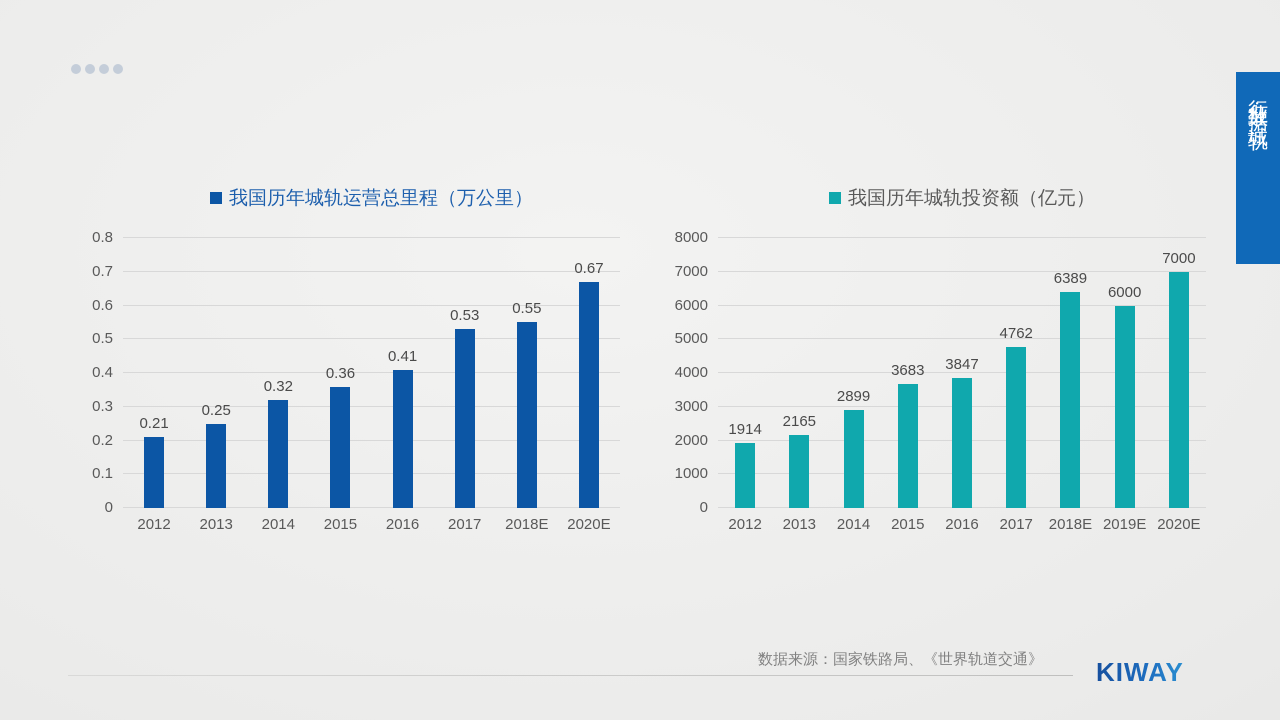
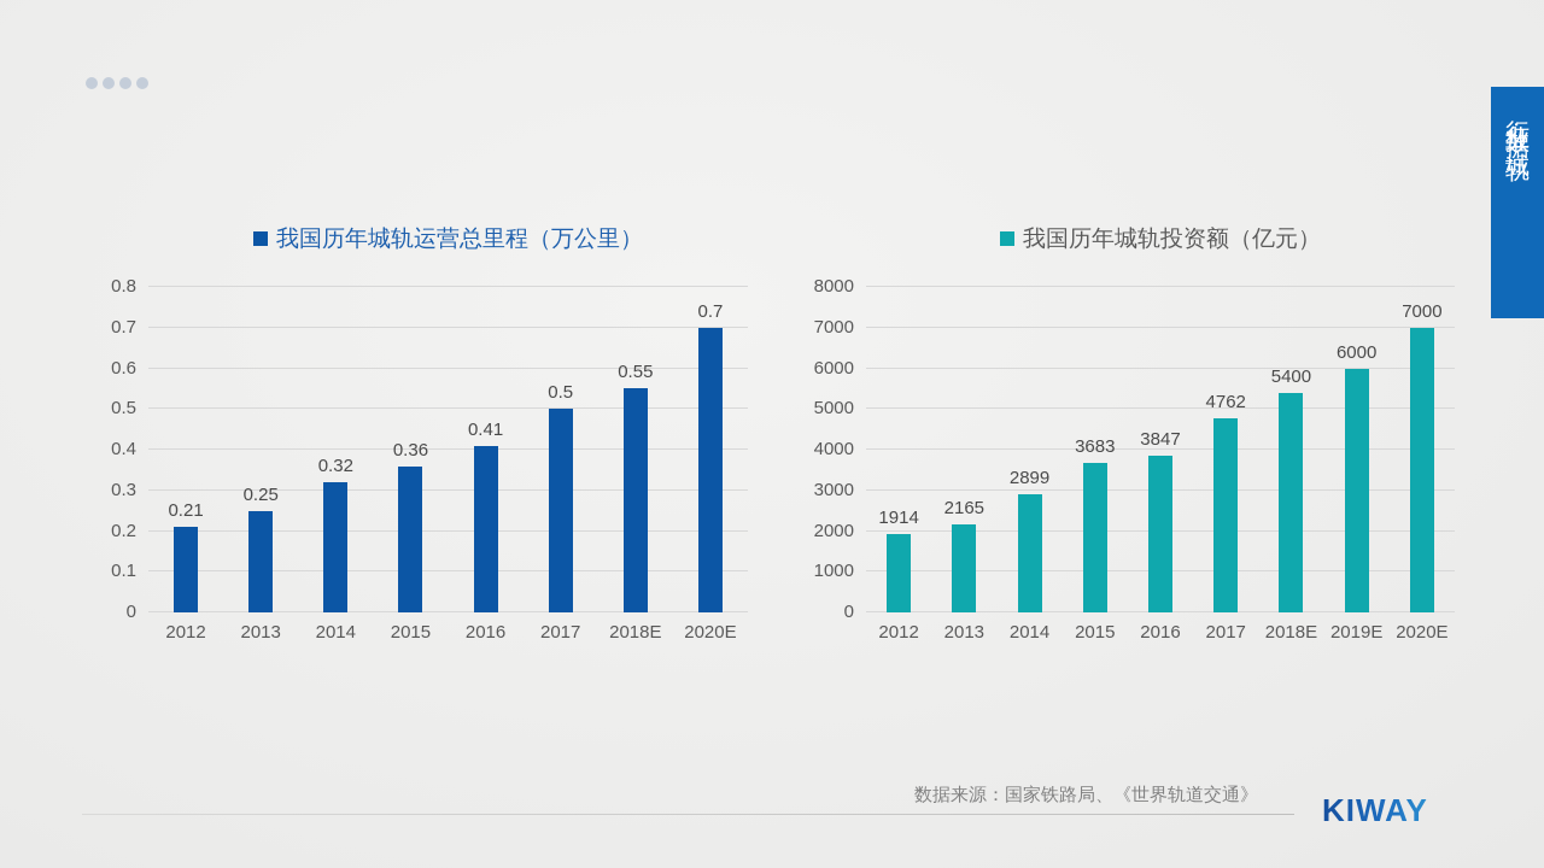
我国历年城轨运营总里程（万公里）/2017: 0.53 -> 0.5
我国历年城轨运营总里程（万公里）/2020E: 0.67 -> 0.7
我国历年城轨投资额（亿元）/2018E: 6389 -> 5400
